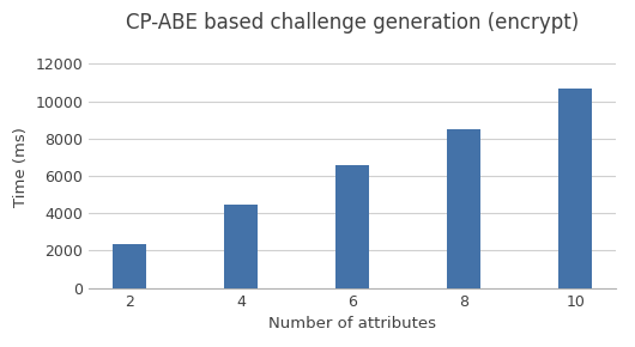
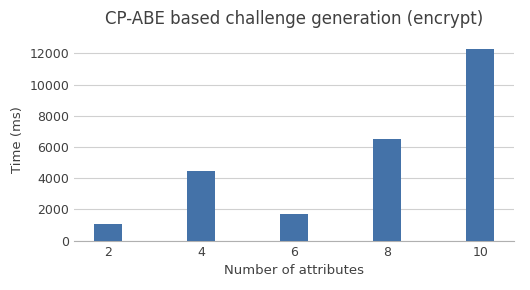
2: 2400 -> 1100
6: 6600 -> 1700
8: 8500 -> 6500
10: 10700 -> 12300
